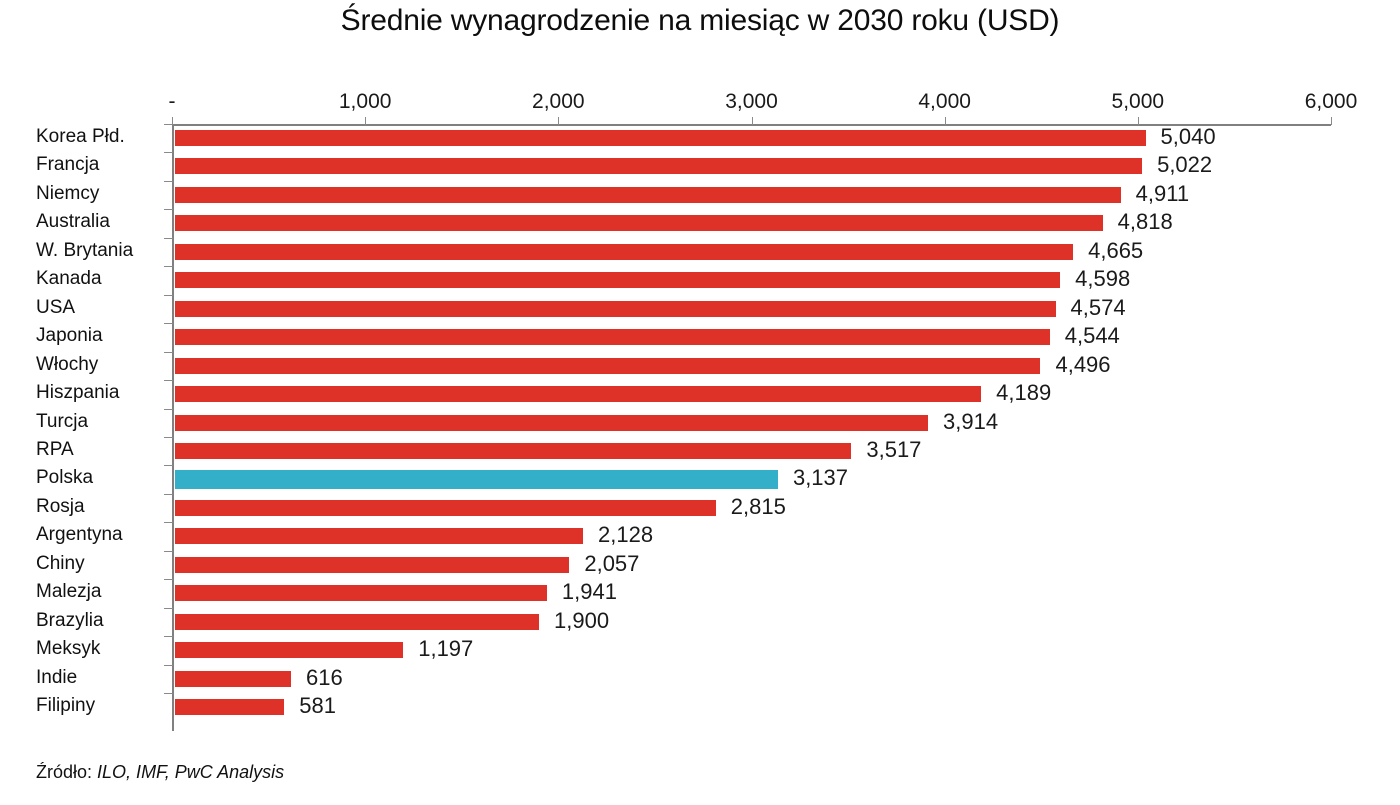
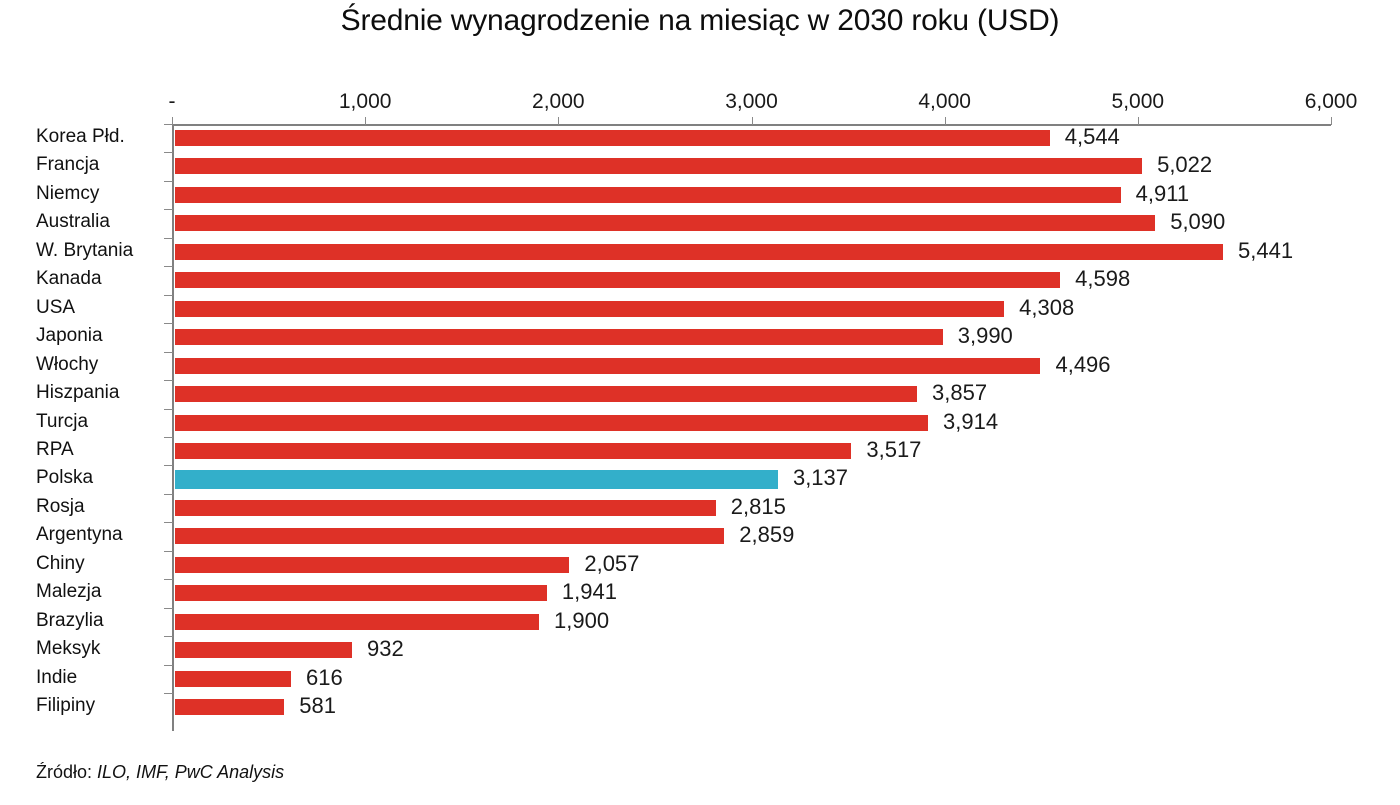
Korea Płd.: 5,040 -> 4,544
Australia: 4,818 -> 5,090
W. Brytania: 4,665 -> 5,441
USA: 4,574 -> 4,308
Japonia: 4,544 -> 3,990
Hiszpania: 4,189 -> 3,857
Argentyna: 2,128 -> 2,859
Meksyk: 1,197 -> 932
